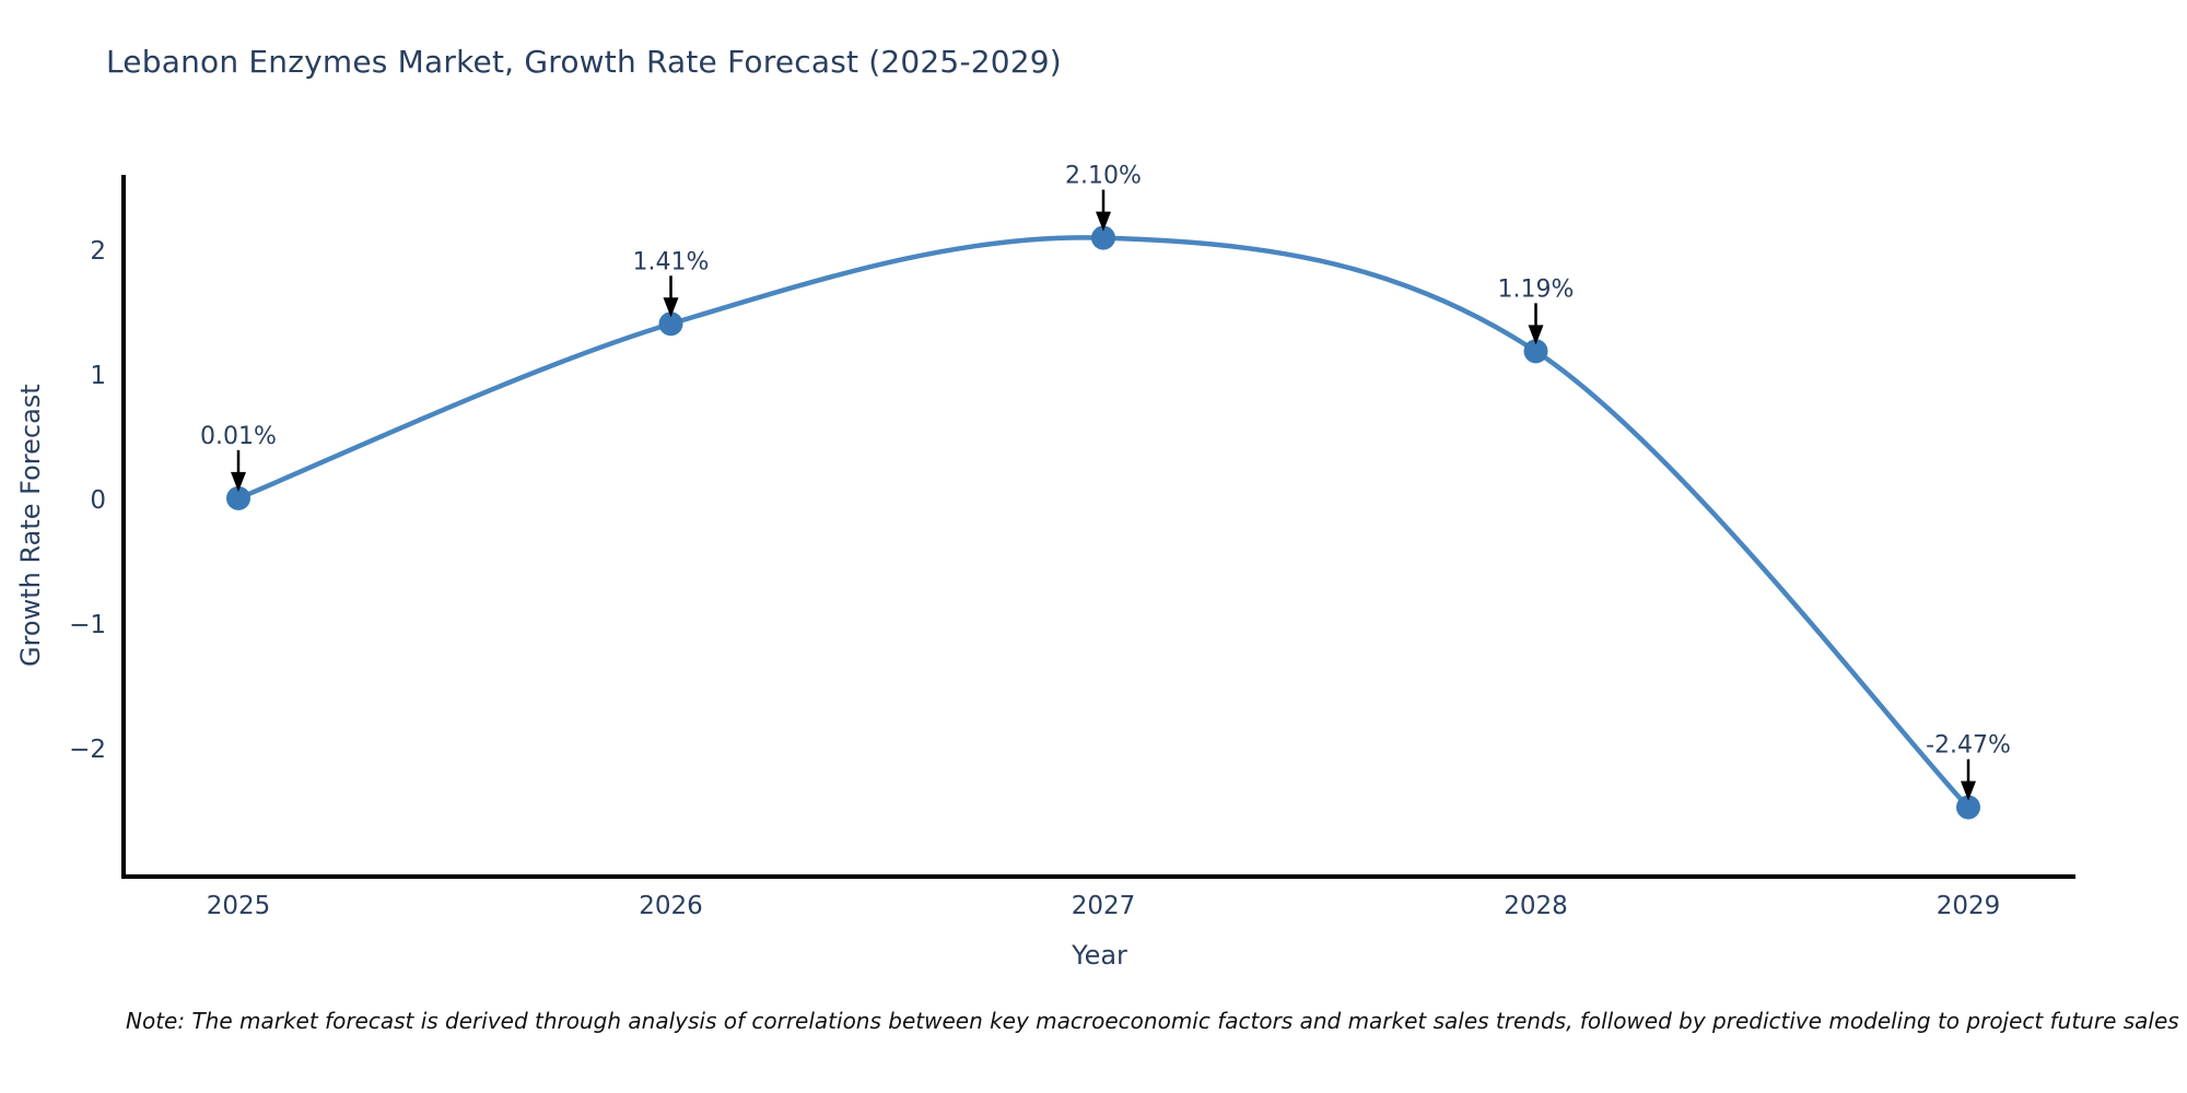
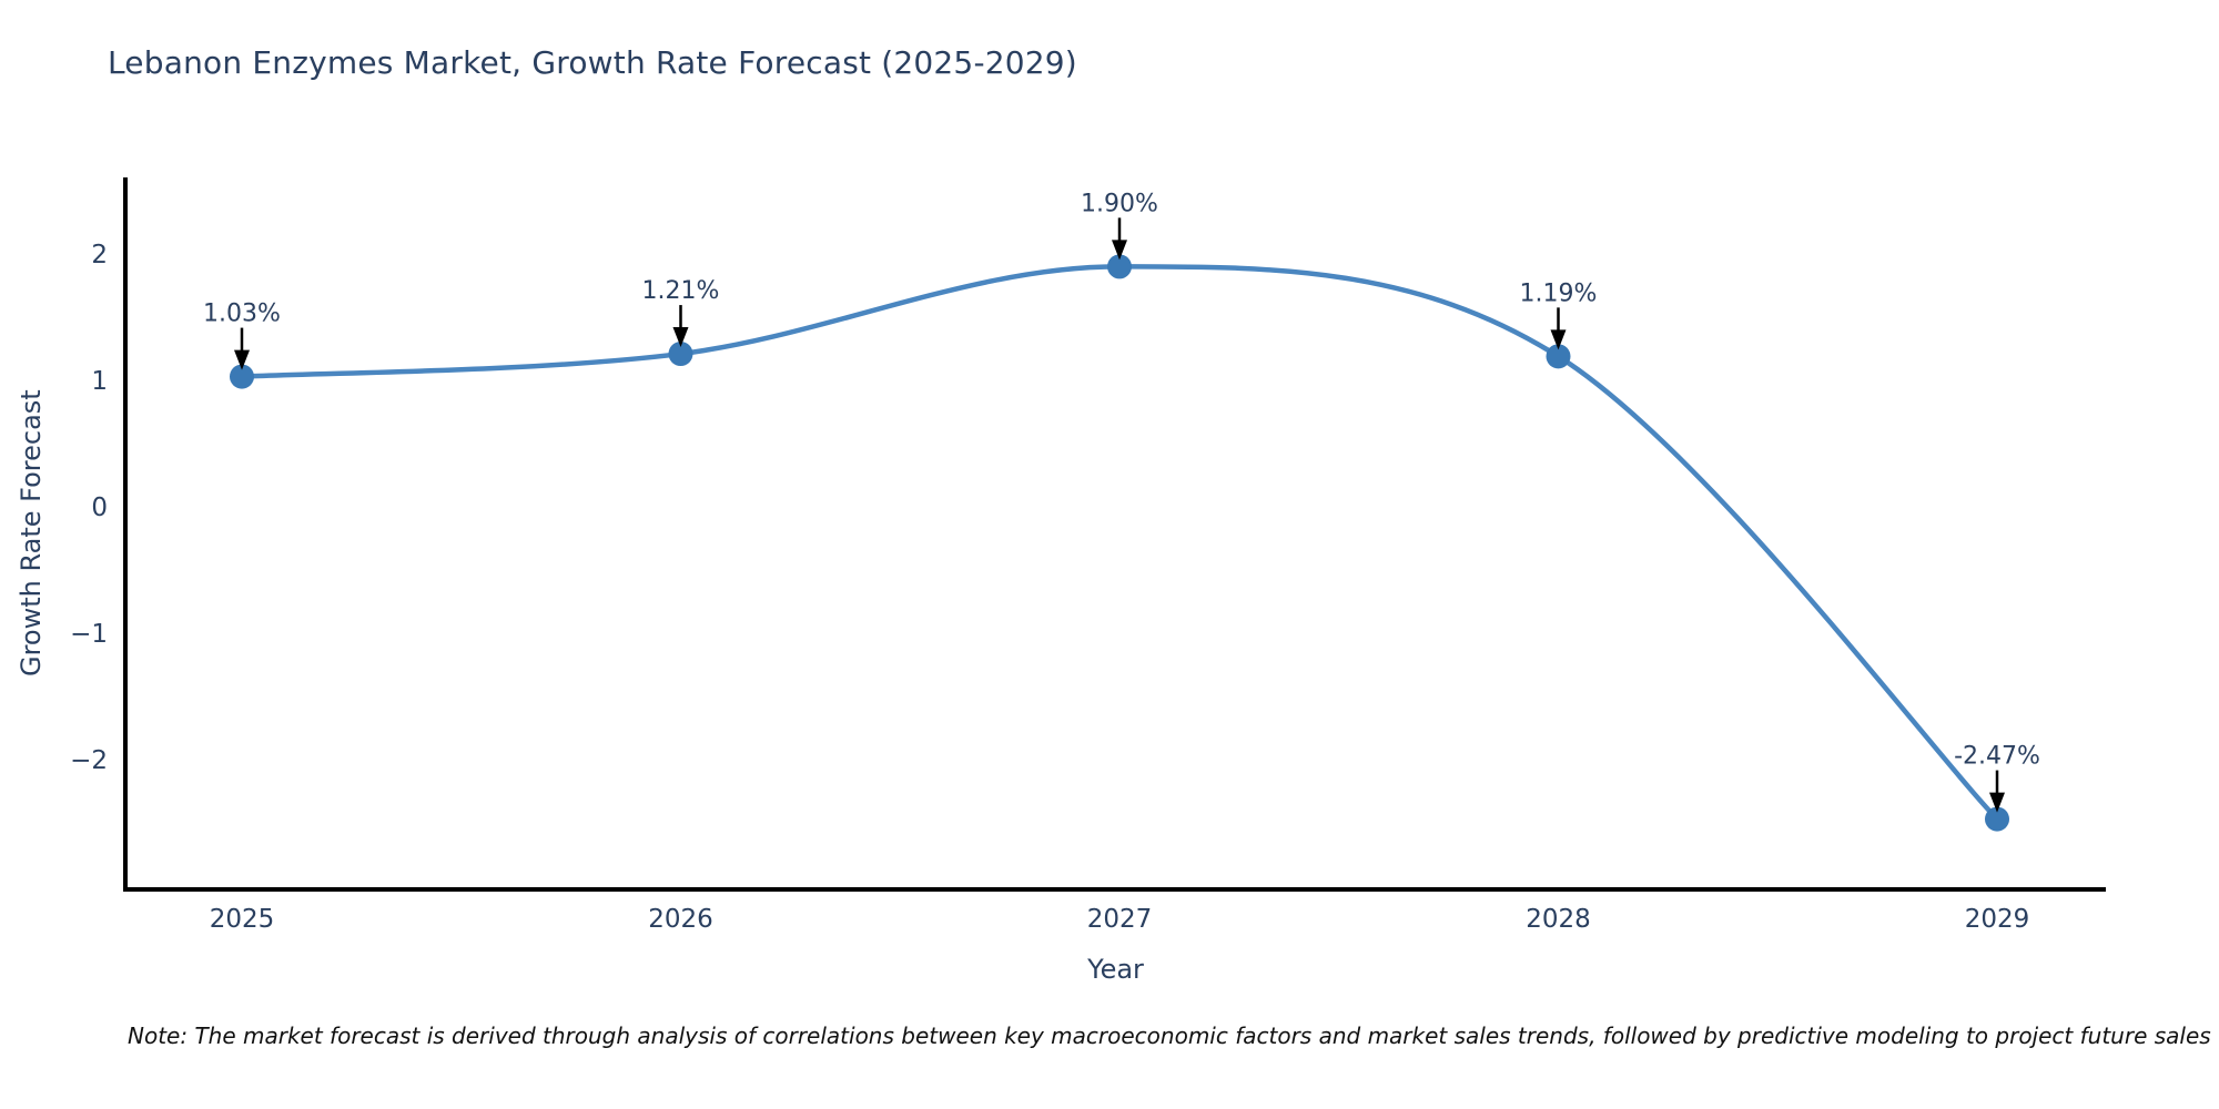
2025: 0.01% -> 1.03%
2026: 1.41% -> 1.21%
2027: 2.10% -> 1.90%
